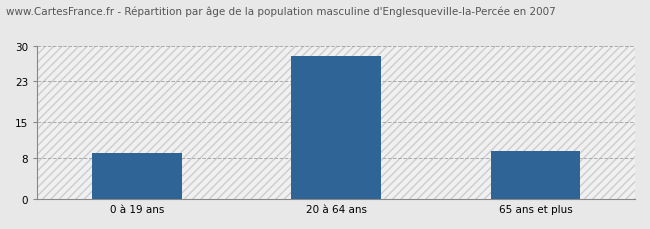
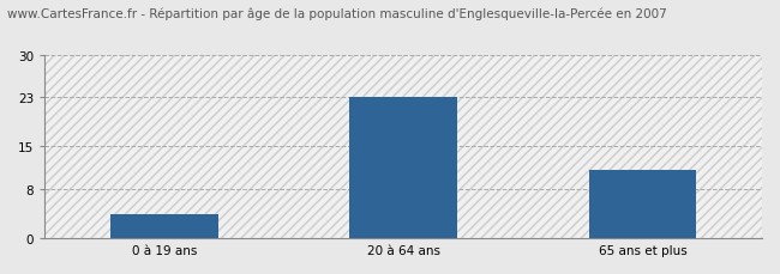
0 à 19 ans: 9.0 -> 4.0
20 à 64 ans: 28.0 -> 23.0
65 ans et plus: 9.5 -> 11.2
